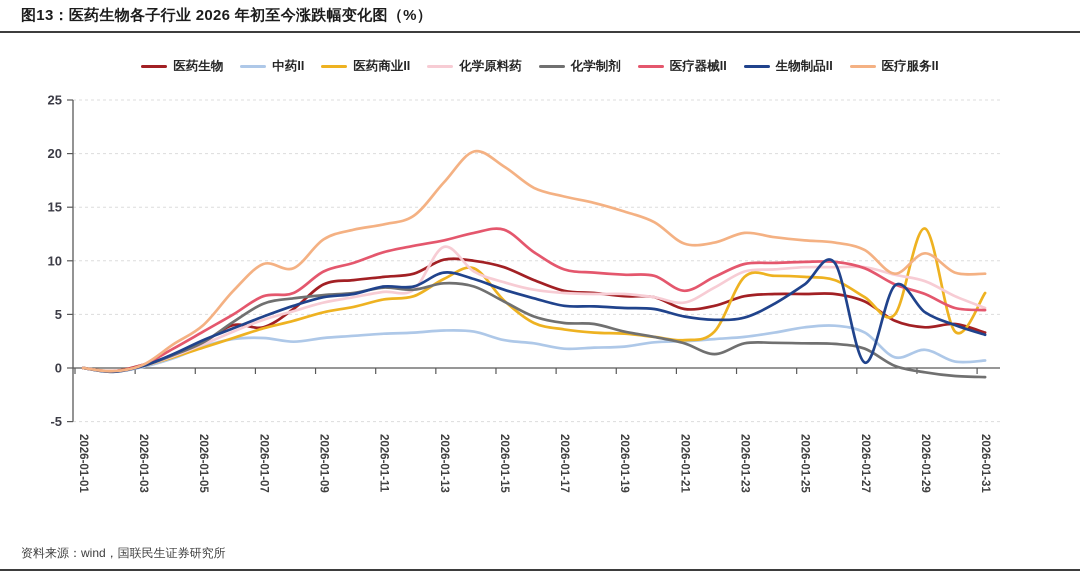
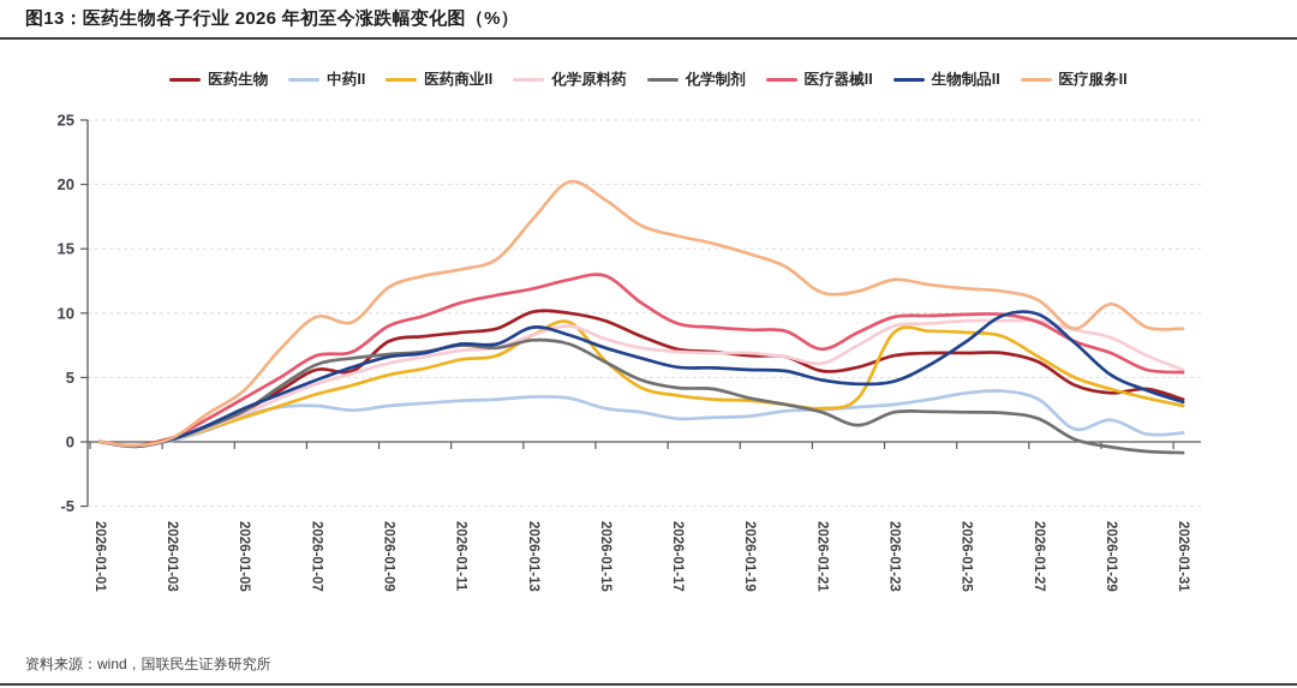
医药生物/2026-01-07: 3.8 -> 5.6
化学原料药/2026-01-13: 11.3 -> 8.3
生物制品II/2026-01-27: 0.5 -> 9.9
医药商业II/2026-01-29: 13.0 -> 4.1
医药商业II/2026-01-31: 7.0 -> 2.8
